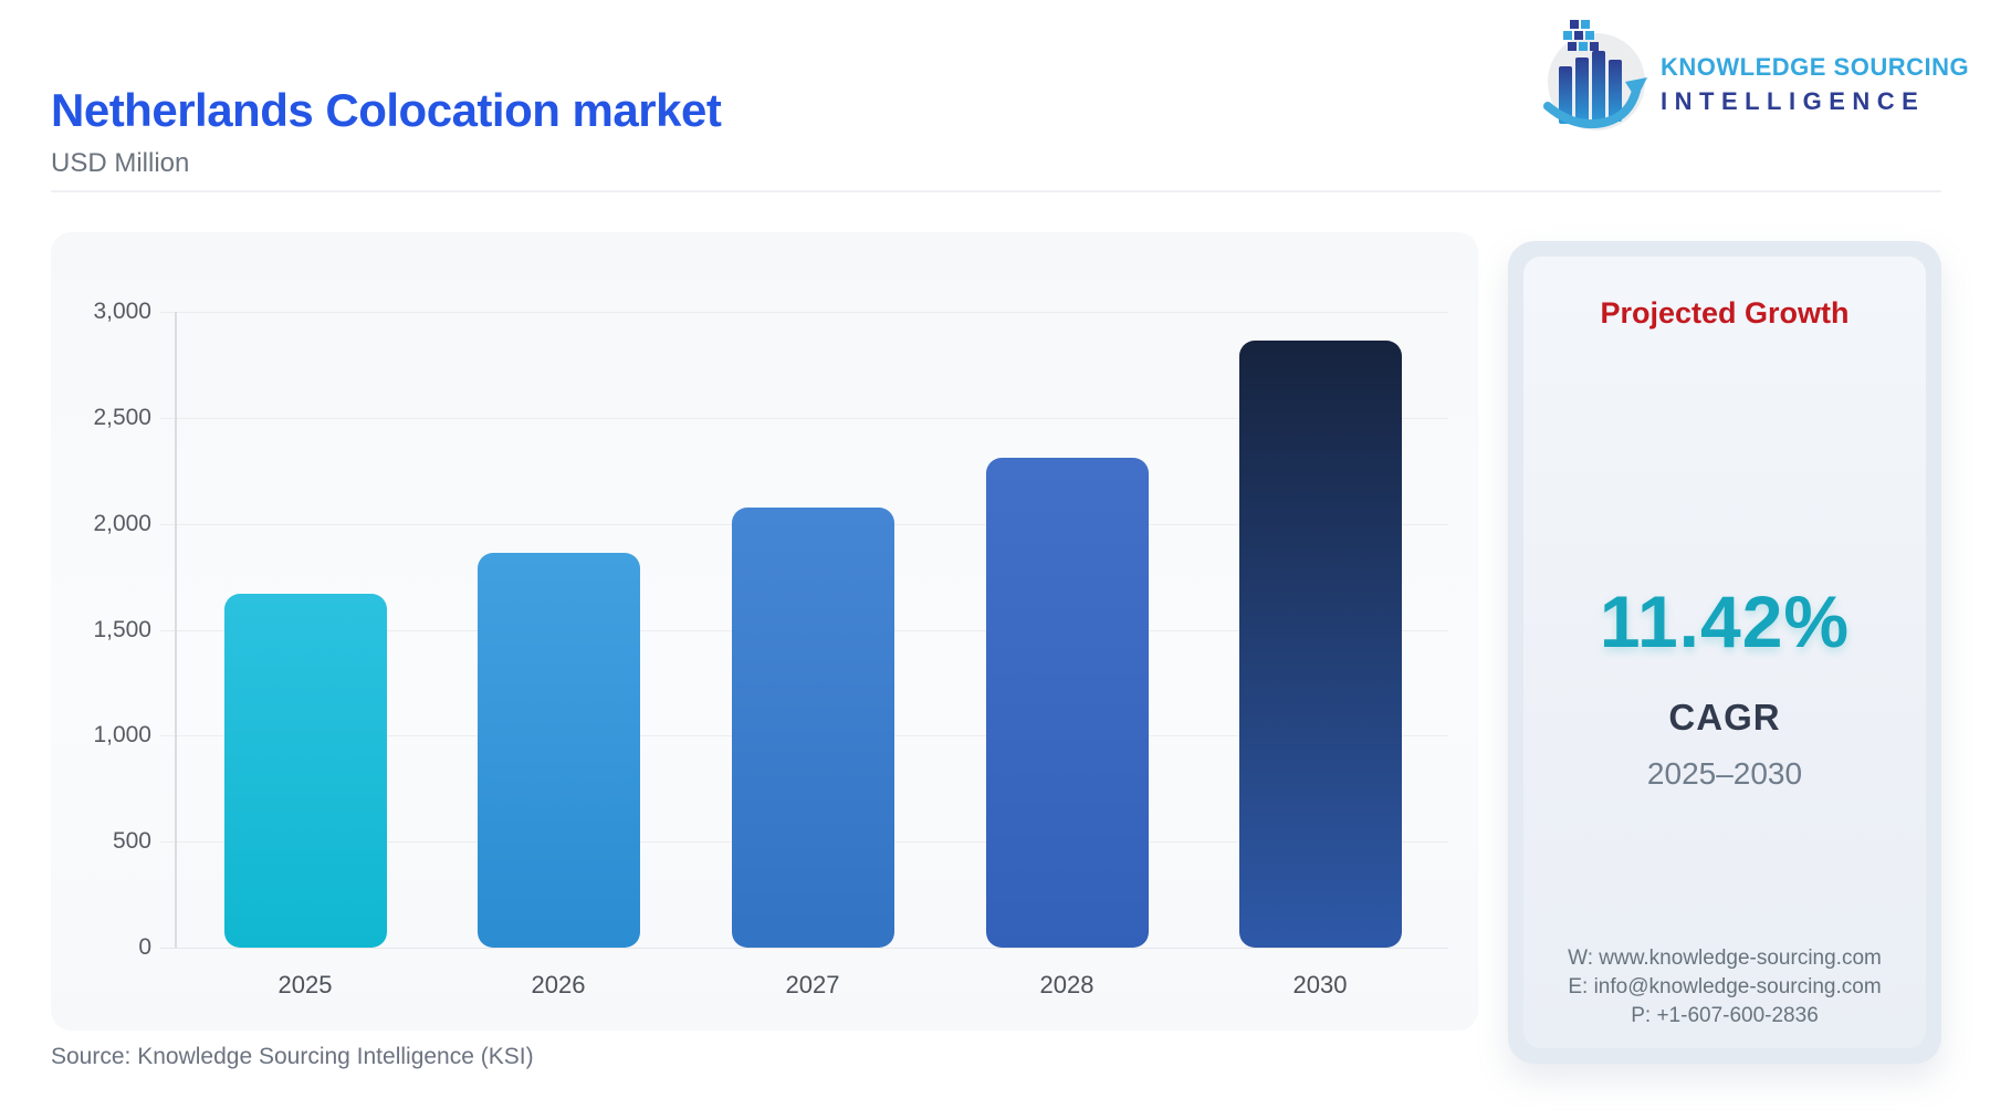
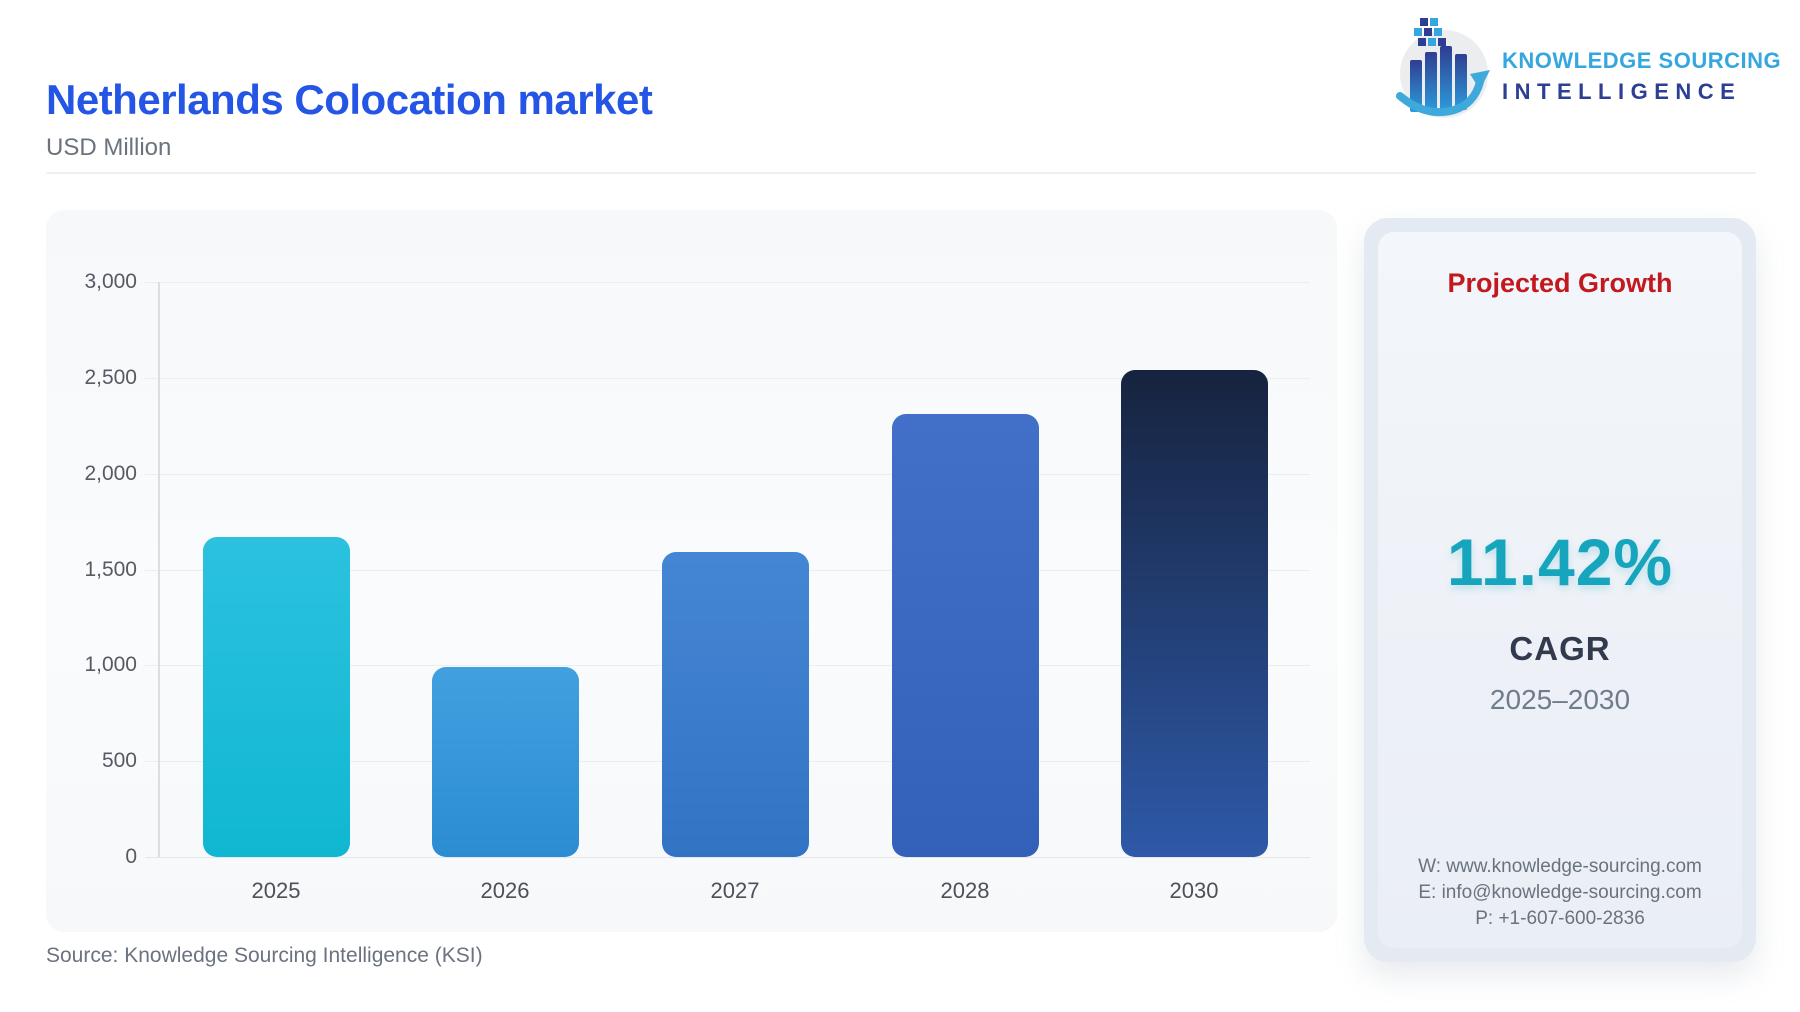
2026: 1860 -> 990
2027: 2080 -> 1590
2030: 2860 -> 2540
